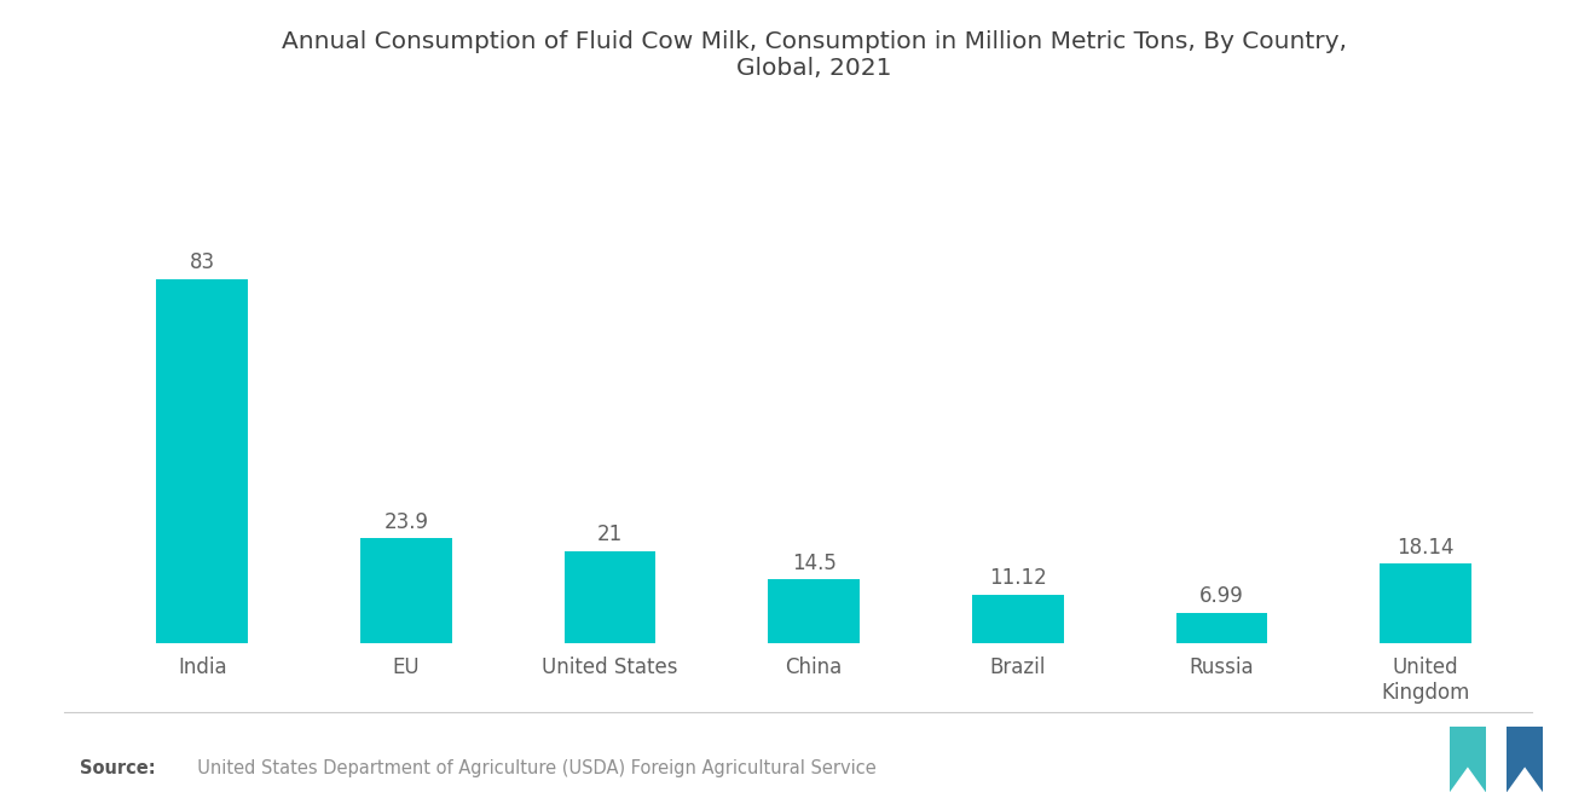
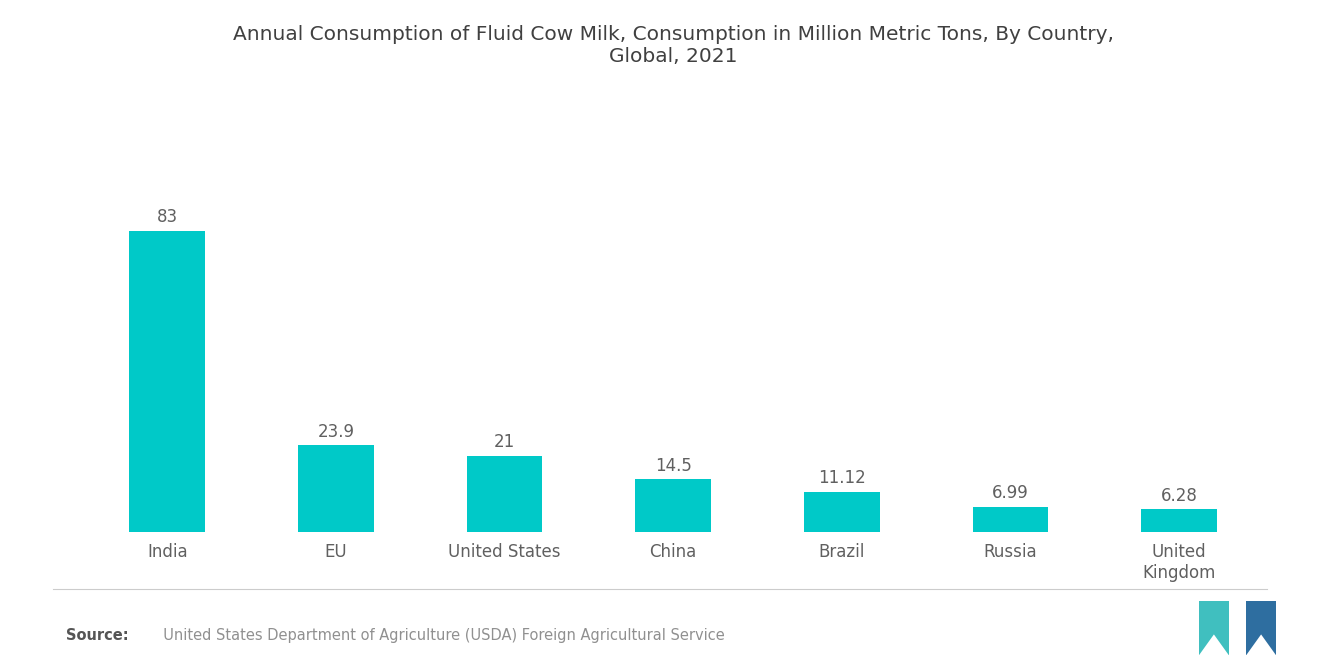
United Kingdom: 18.14 -> 6.28
